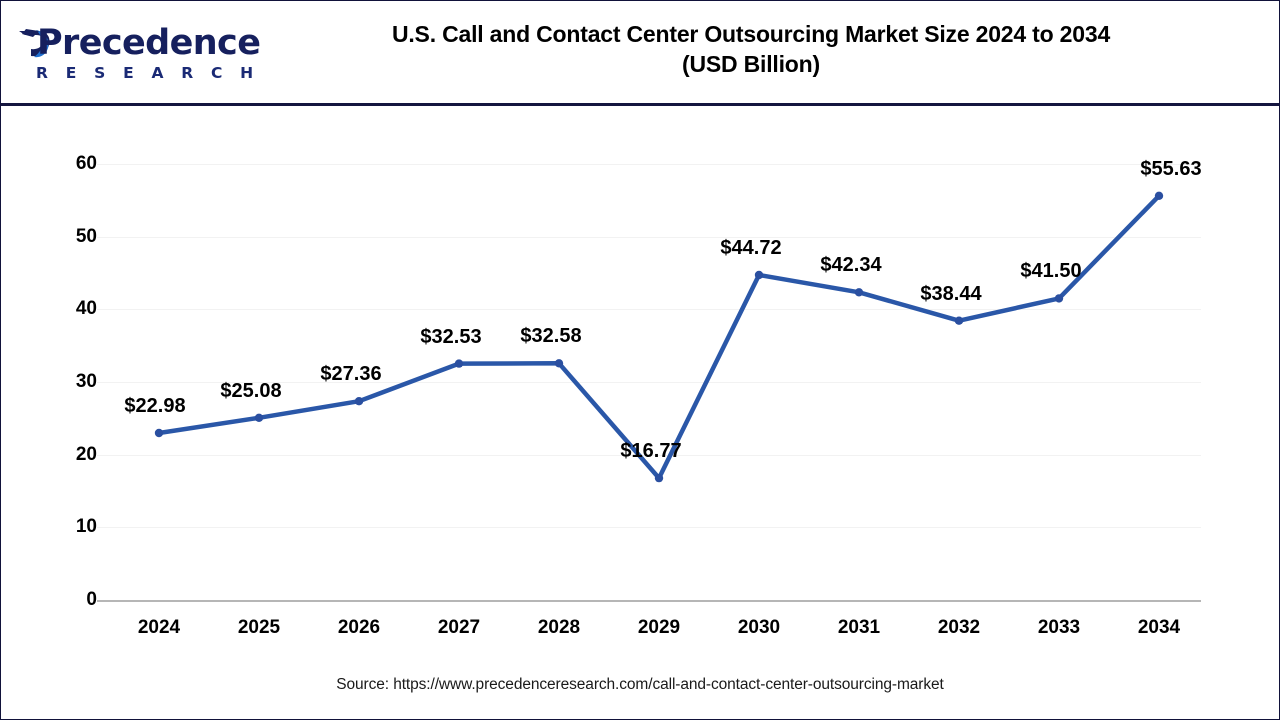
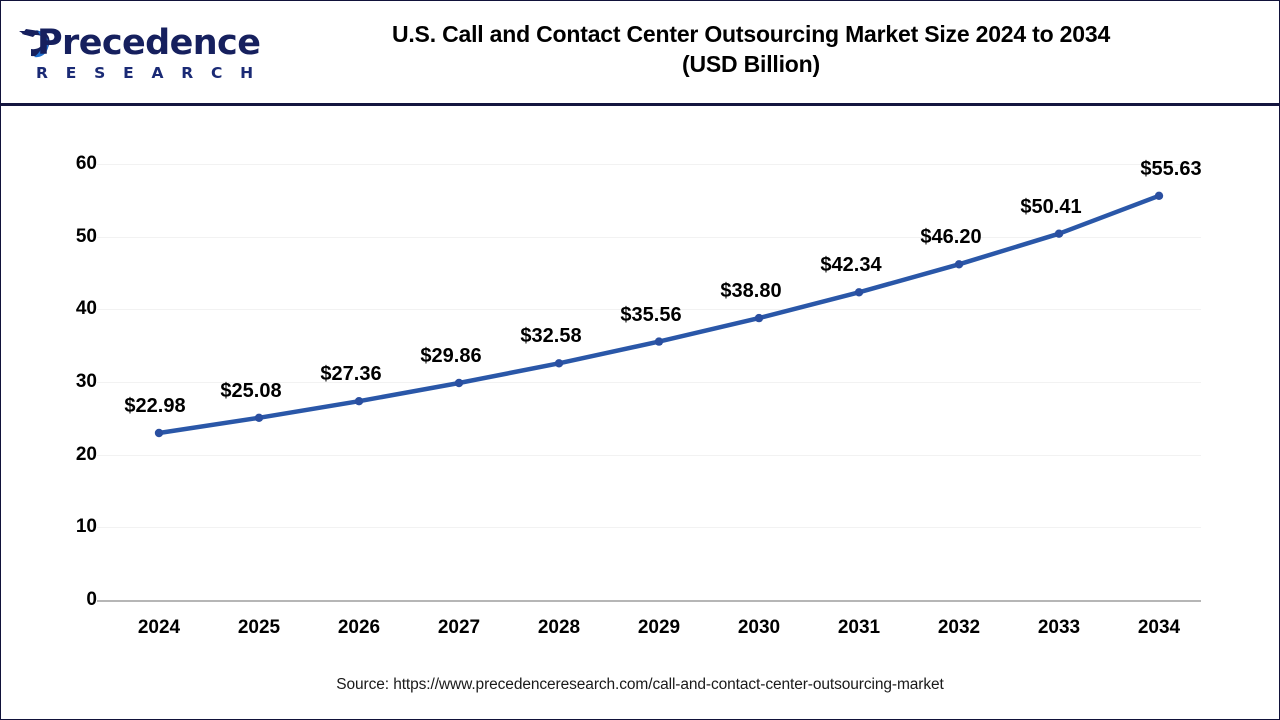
2027: $32.53 -> $29.86
2029: $16.77 -> $35.56
2030: $44.72 -> $38.80
2032: $38.44 -> $46.20
2033: $41.50 -> $50.41
